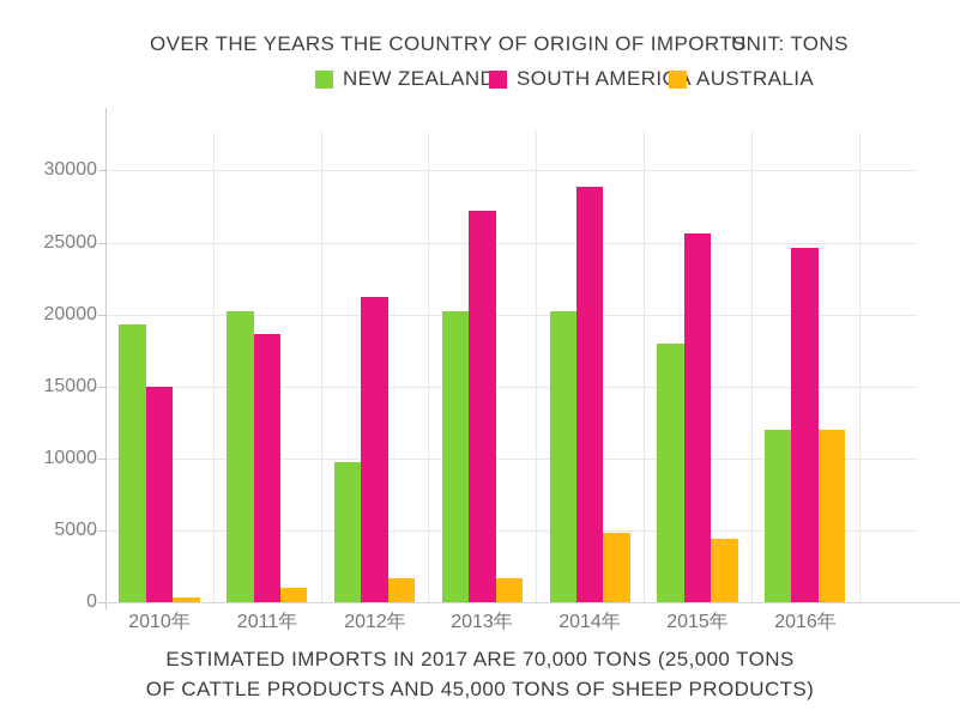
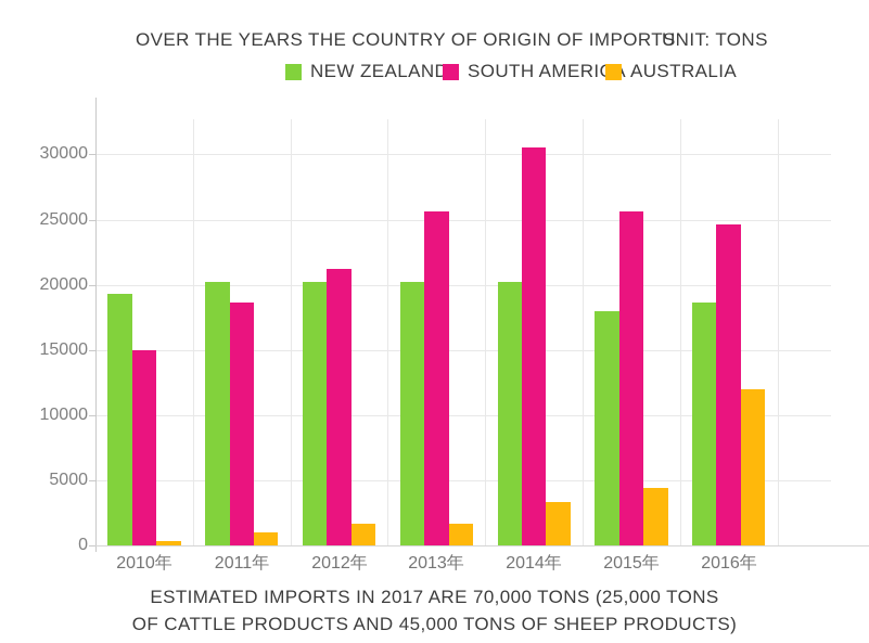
NEW ZEALAND/2012年: 9700 -> 20200
SOUTH AMERICA/2013年: 27200 -> 25600
SOUTH AMERICA/2014年: 28900 -> 30500
AUSTRALIA/2014年: 4800 -> 3300
NEW ZEALAND/2016年: 12000 -> 18600
